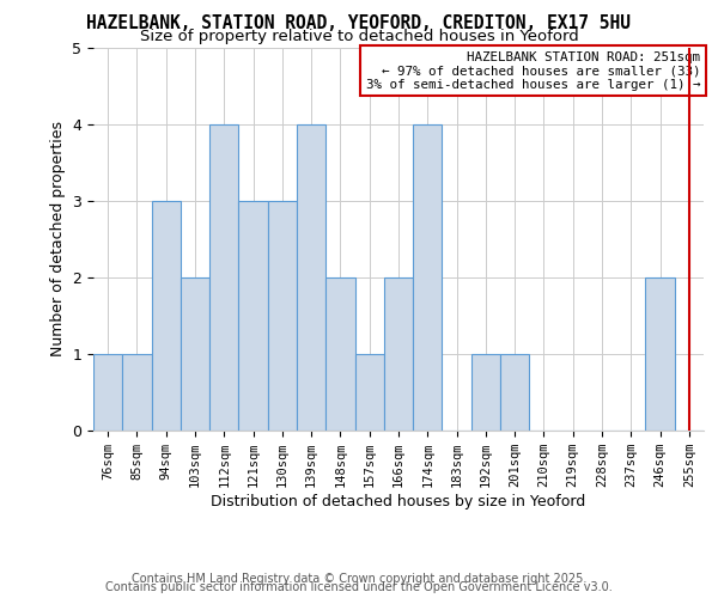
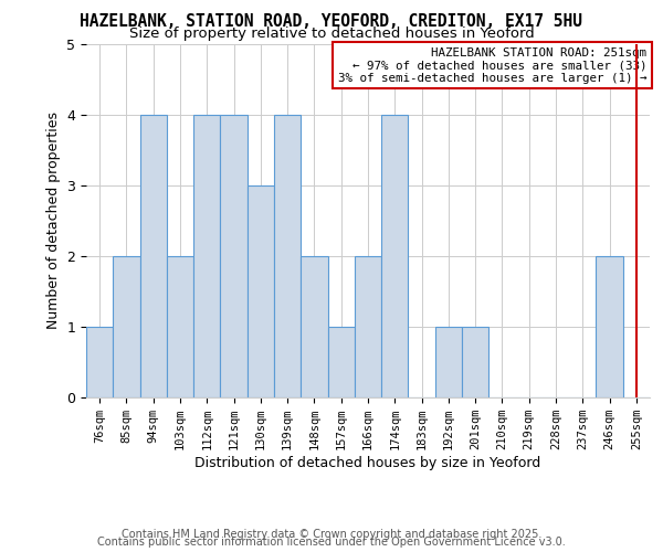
85sqm: 1 -> 2
94sqm: 3 -> 4
121sqm: 3 -> 4
